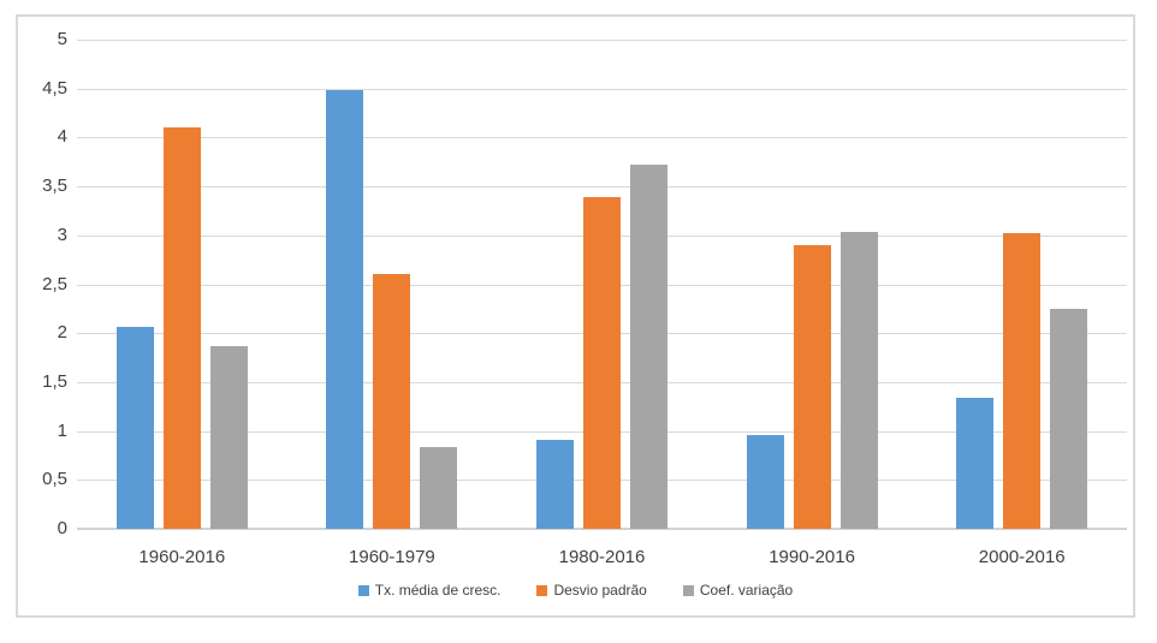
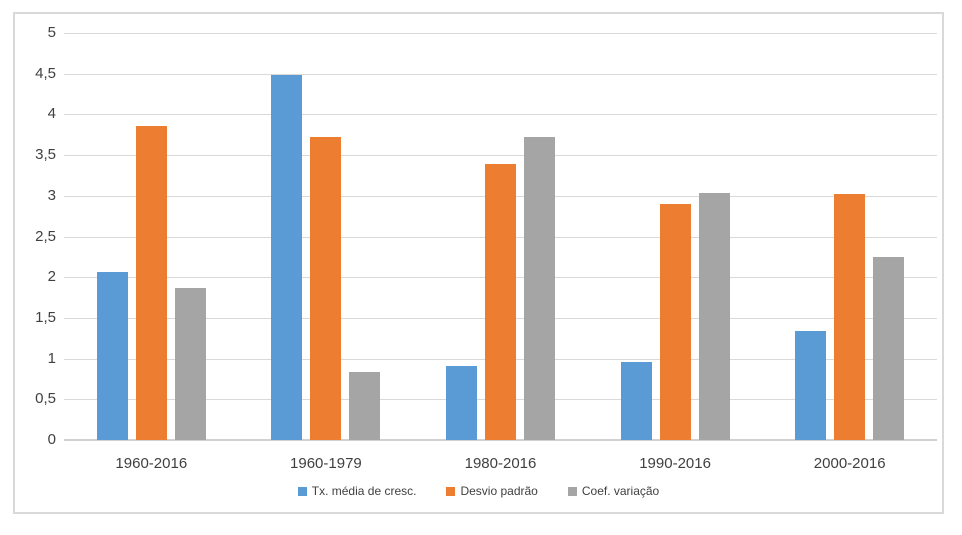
Desvio padrão/1960-2016: 4.1 -> 3.9
Desvio padrão/1960-1979: 2.6 -> 3.7
